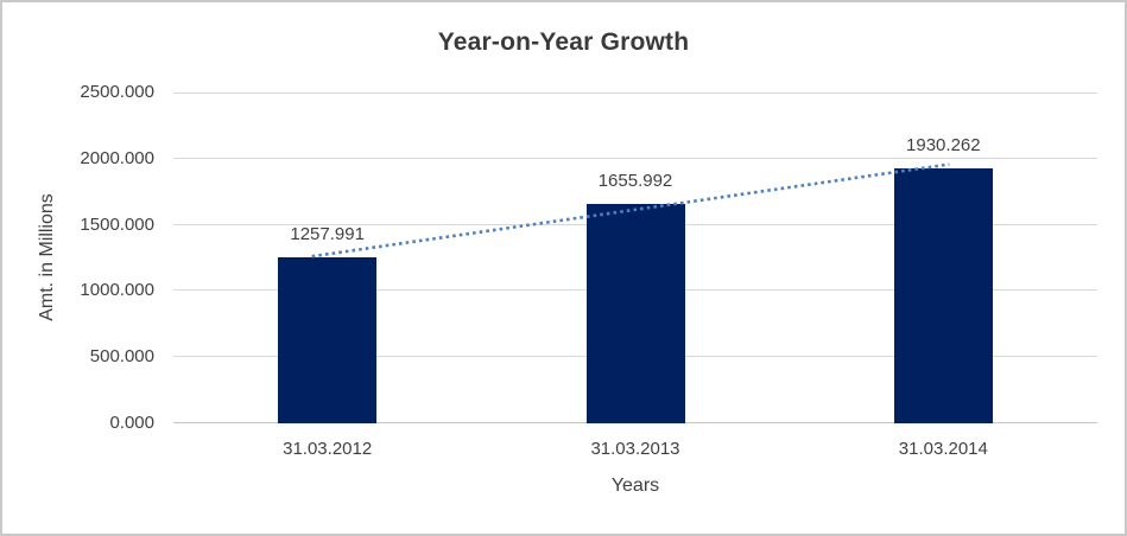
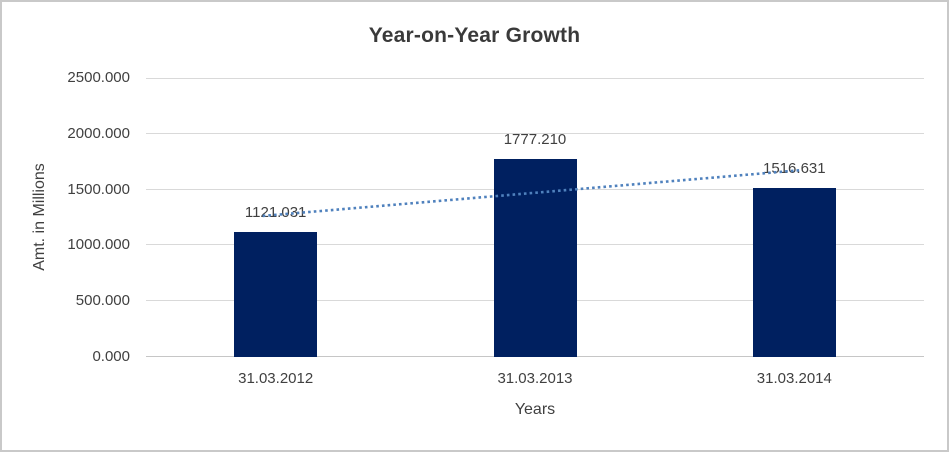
31.03.2012: 1257.991 -> 1121.031
31.03.2013: 1655.992 -> 1777.210
31.03.2014: 1930.262 -> 1516.631
